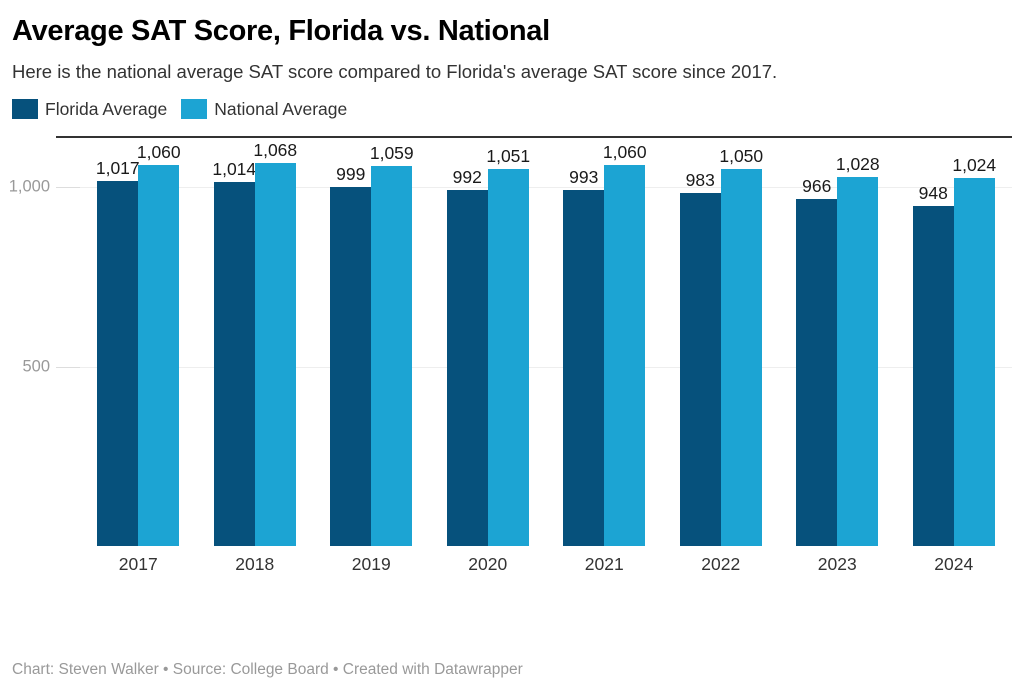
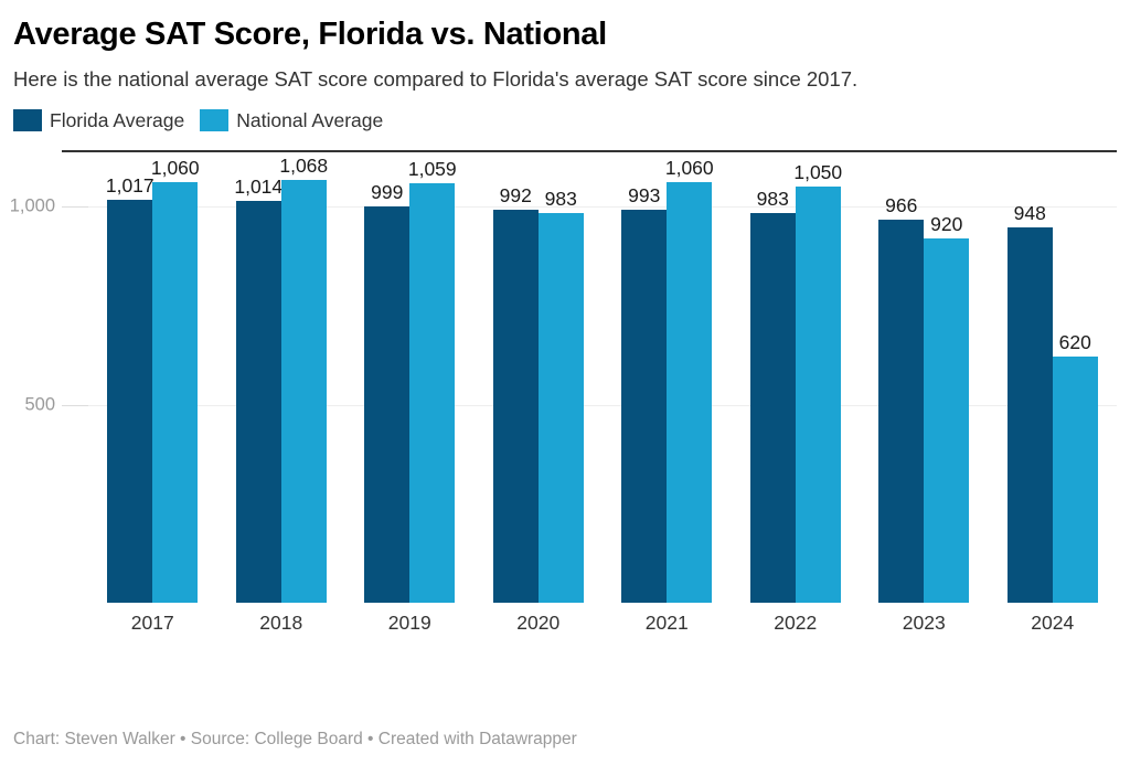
National Average/2020: 1,051 -> 983
National Average/2023: 1,028 -> 920
National Average/2024: 1,024 -> 620
